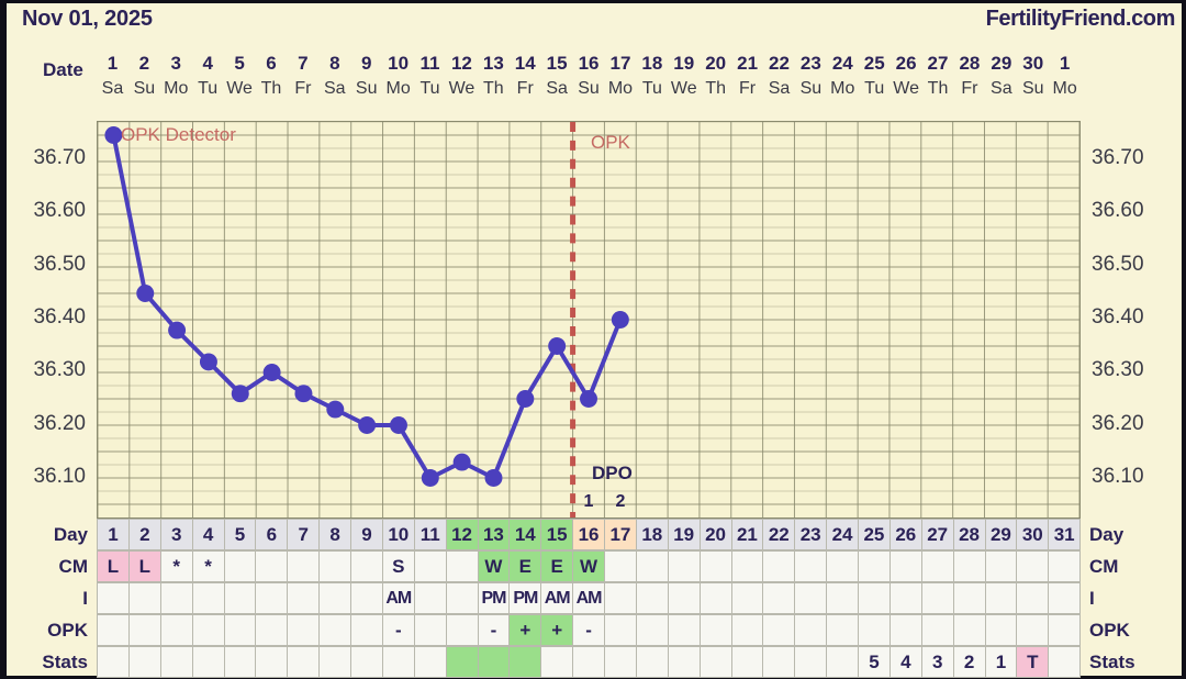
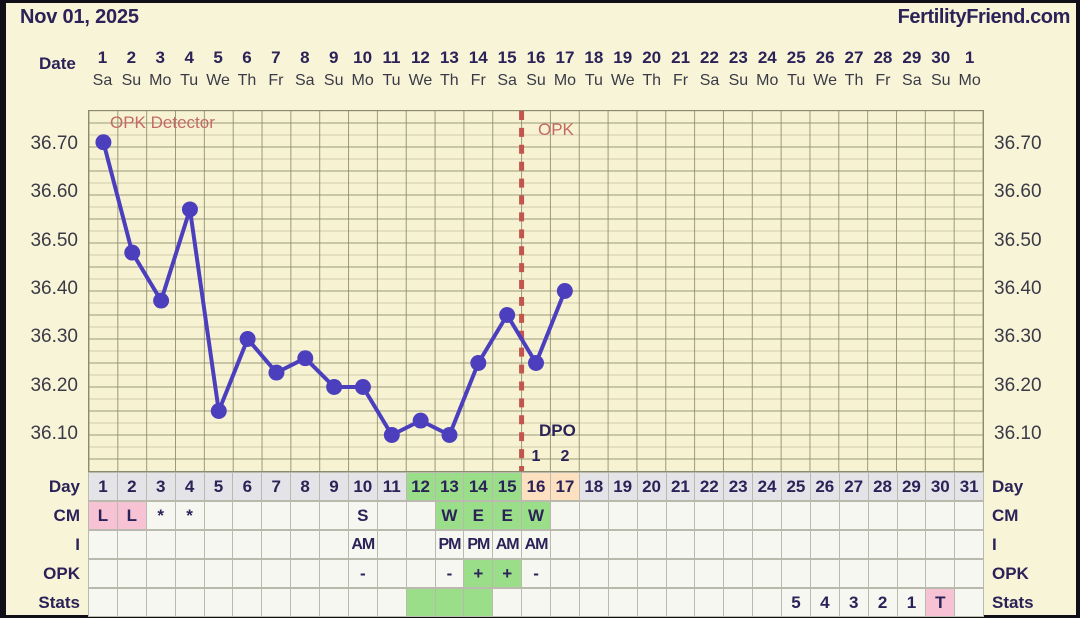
1: 36.75 -> 36.71
2: 36.45 -> 36.48
4: 36.32 -> 36.57
5: 36.26 -> 36.15
7: 36.26 -> 36.23
8: 36.23 -> 36.26
